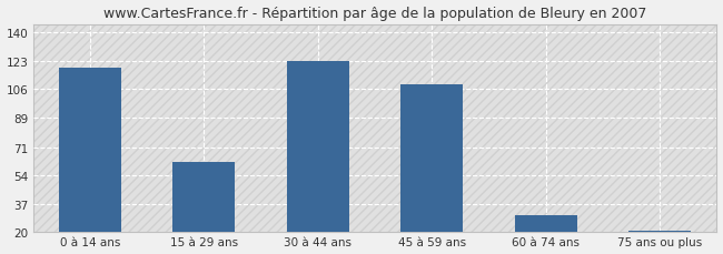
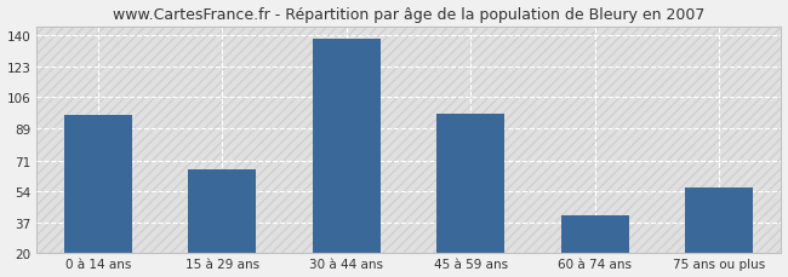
0 à 14 ans: 119 -> 96
15 à 29 ans: 62 -> 66
30 à 44 ans: 123 -> 138
45 à 59 ans: 109 -> 97
60 à 74 ans: 30 -> 41
75 ans ou plus: 21 -> 56
